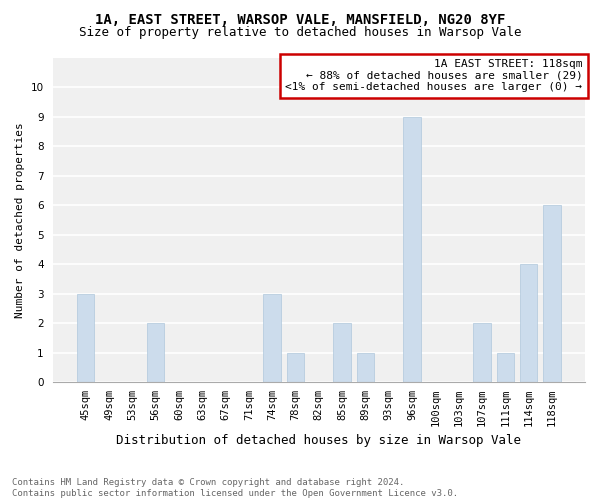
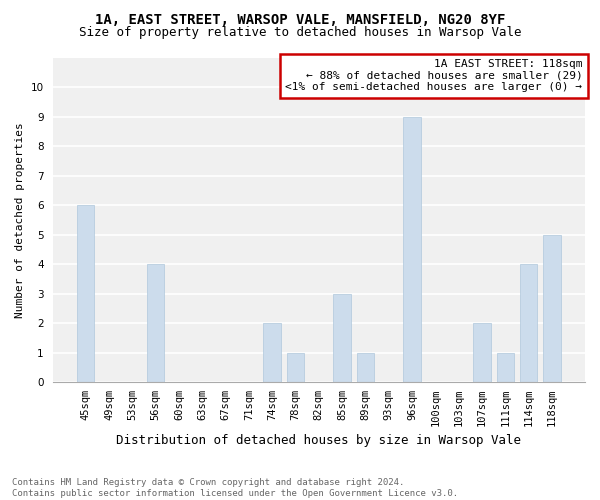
45sqm: 3 -> 6
56sqm: 2 -> 4
74sqm: 3 -> 2
85sqm: 2 -> 3
118sqm: 6 -> 5
